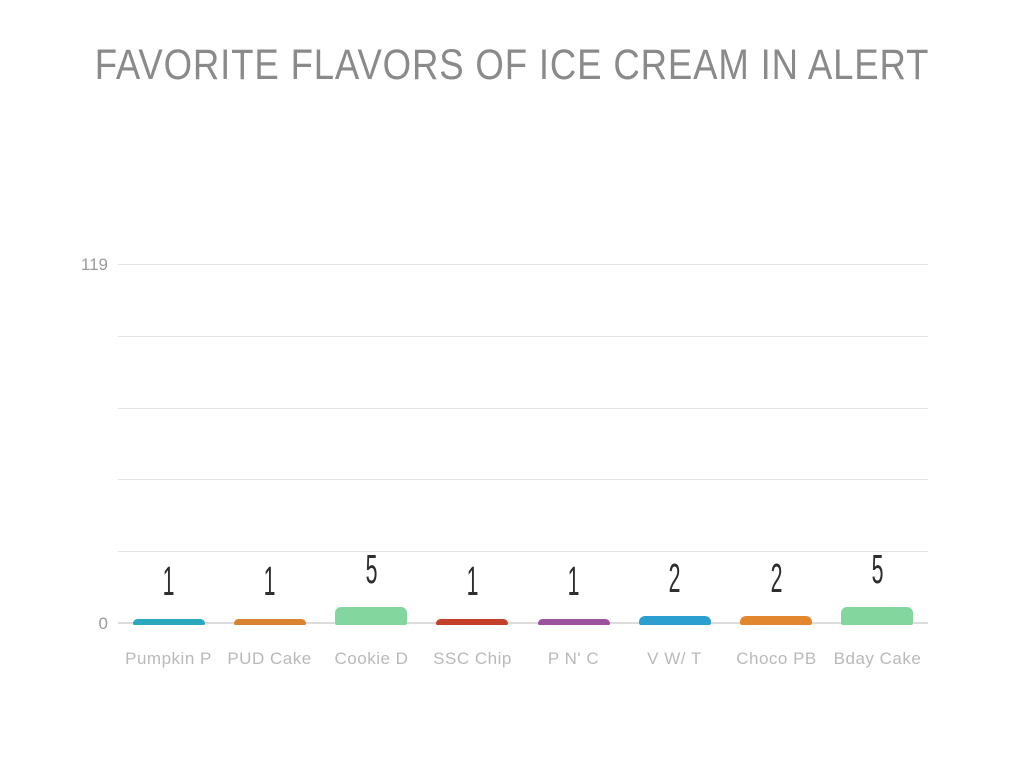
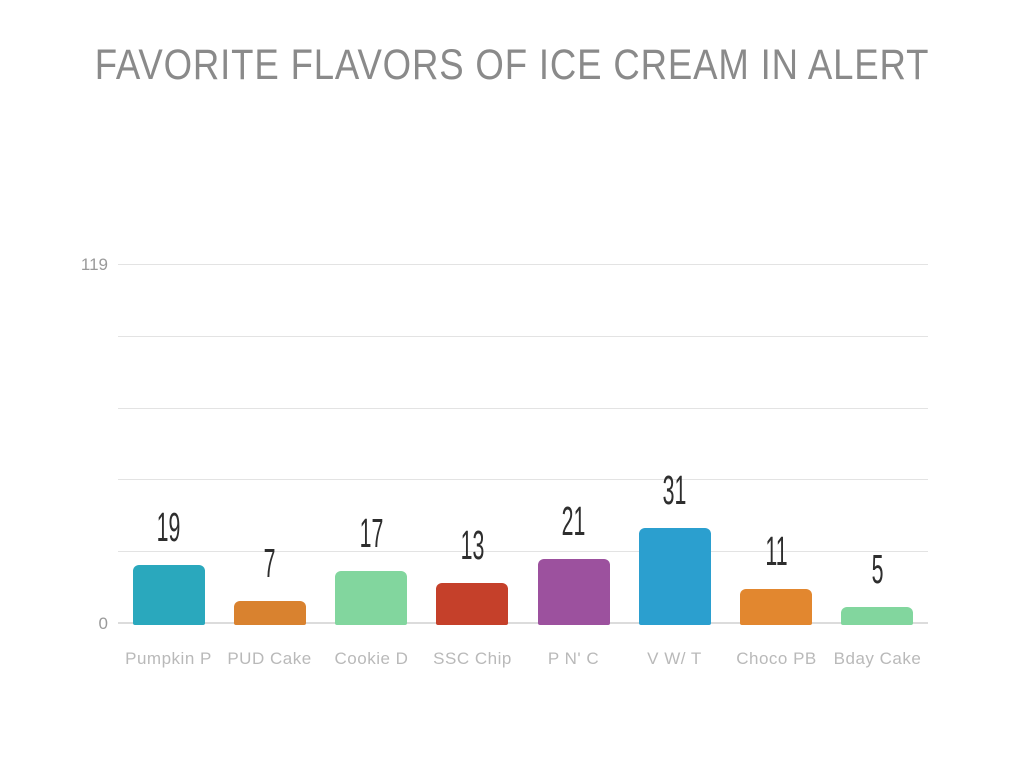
Pumpkin P: 1 -> 19
PUD Cake: 1 -> 7
Cookie D: 5 -> 17
SSC Chip: 1 -> 13
P N' C: 1 -> 21
V W/ T: 2 -> 31
Choco PB: 2 -> 11
